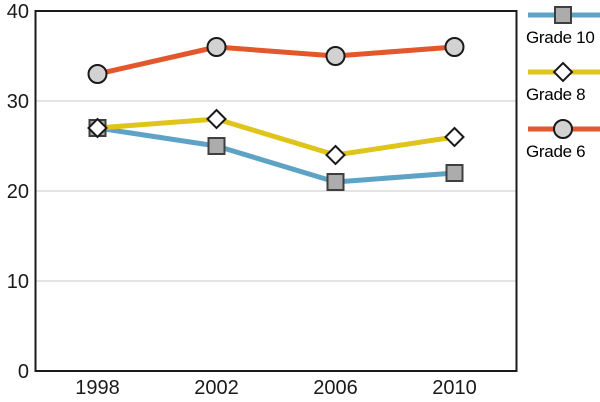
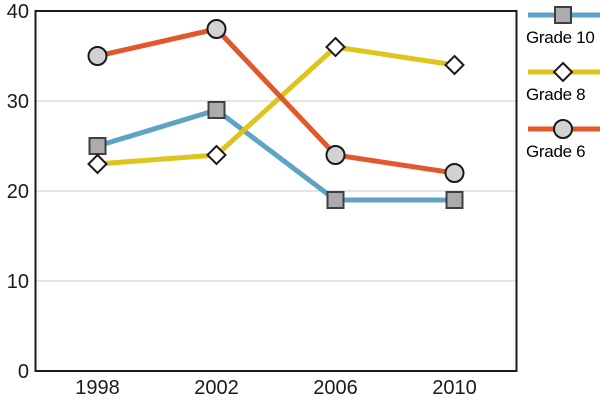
Grade 10/1998: 27 -> 25
Grade 8/1998: 27 -> 23
Grade 6/1998: 33 -> 35
Grade 10/2002: 25 -> 29
Grade 8/2002: 28 -> 24
Grade 6/2002: 36 -> 38
Grade 10/2006: 21 -> 19
Grade 8/2006: 24 -> 36
Grade 6/2006: 35 -> 24
Grade 10/2010: 22 -> 19
Grade 8/2010: 26 -> 34
Grade 6/2010: 36 -> 22
